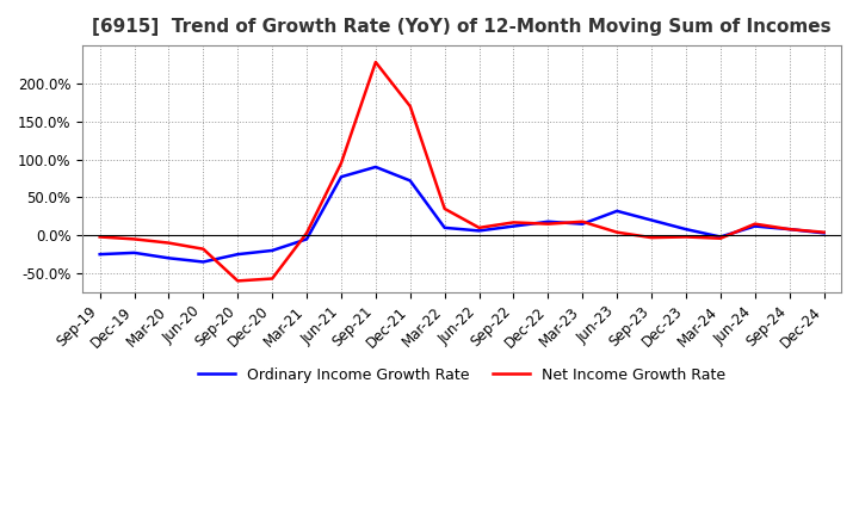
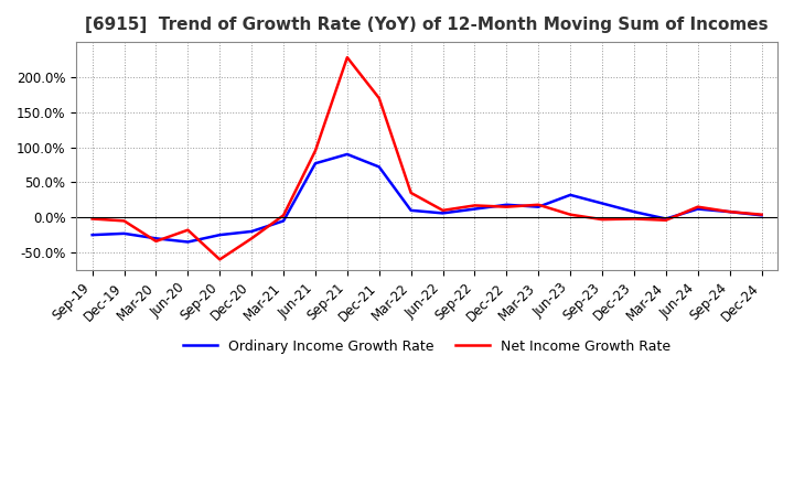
Net Income Growth Rate/Mar-20: -10% -> -34%
Net Income Growth Rate/Dec-20: -57% -> -30%
